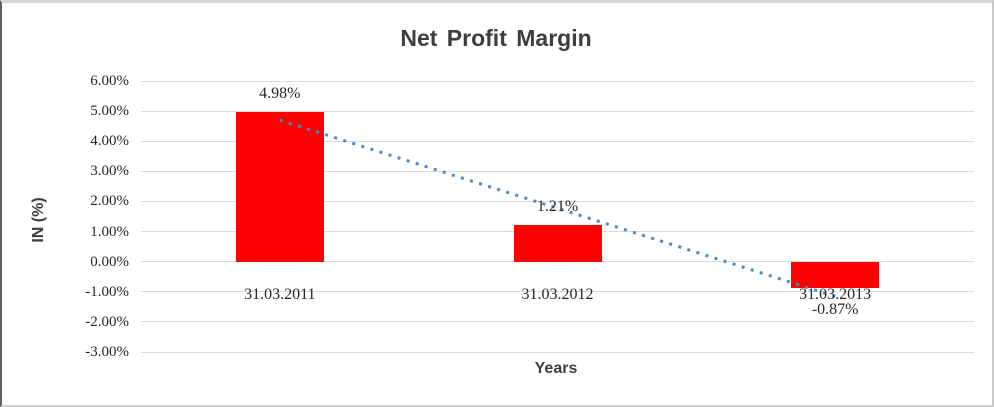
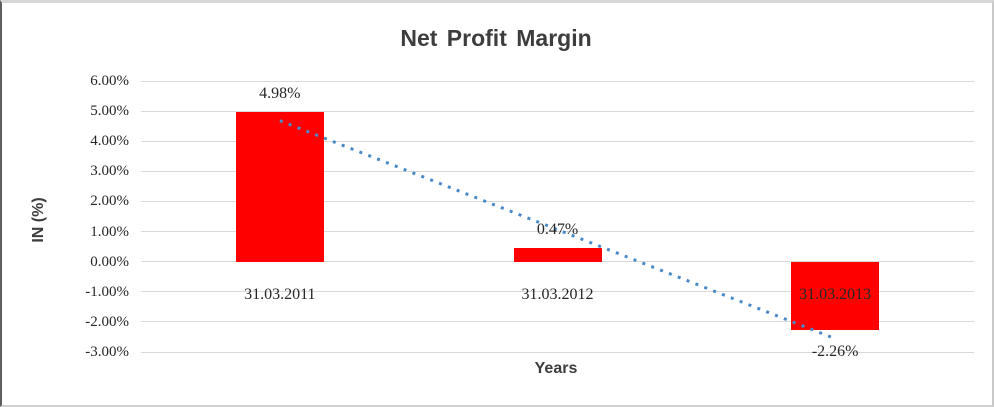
31.03.2012: 1.21% -> 0.47%
31.03.2013: -0.87% -> -2.26%
